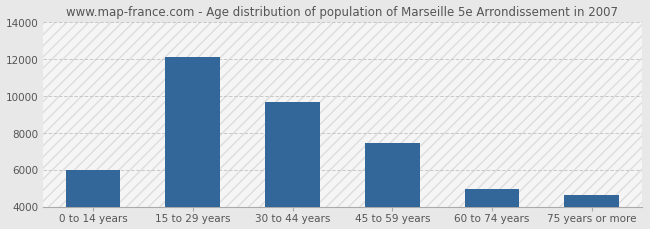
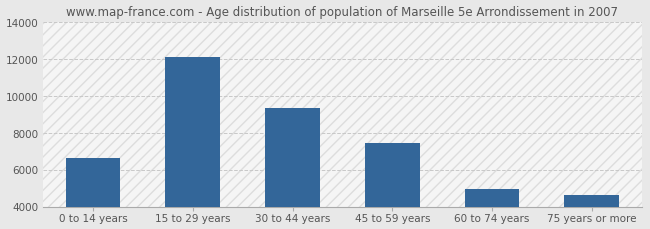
0 to 14 years: 6000 -> 6600
30 to 44 years: 9600 -> 9300
